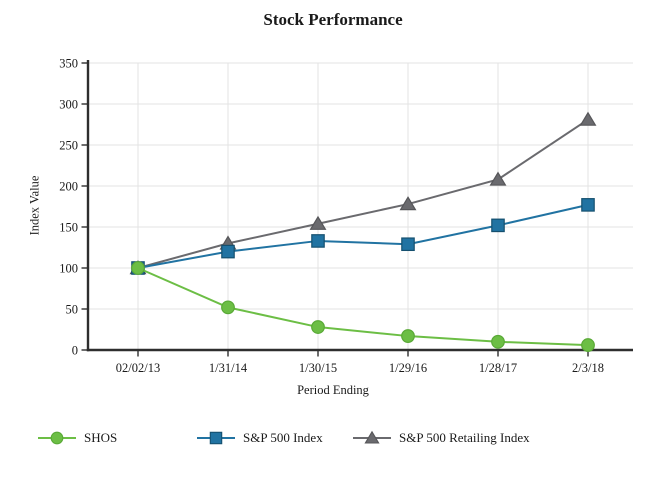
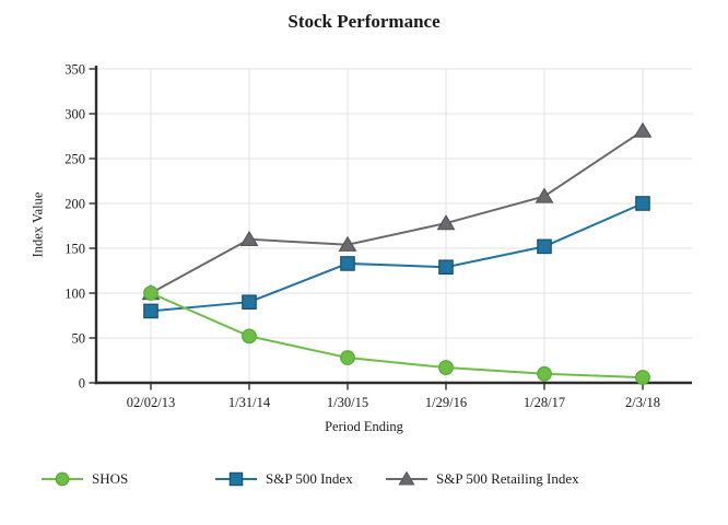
S&P 500 Index/02/02/13: 100 -> 80
S&P 500 Index/1/31/14: 120 -> 90
S&P 500 Retailing Index/1/31/14: 130 -> 160
S&P 500 Index/2/3/18: 180 -> 200
